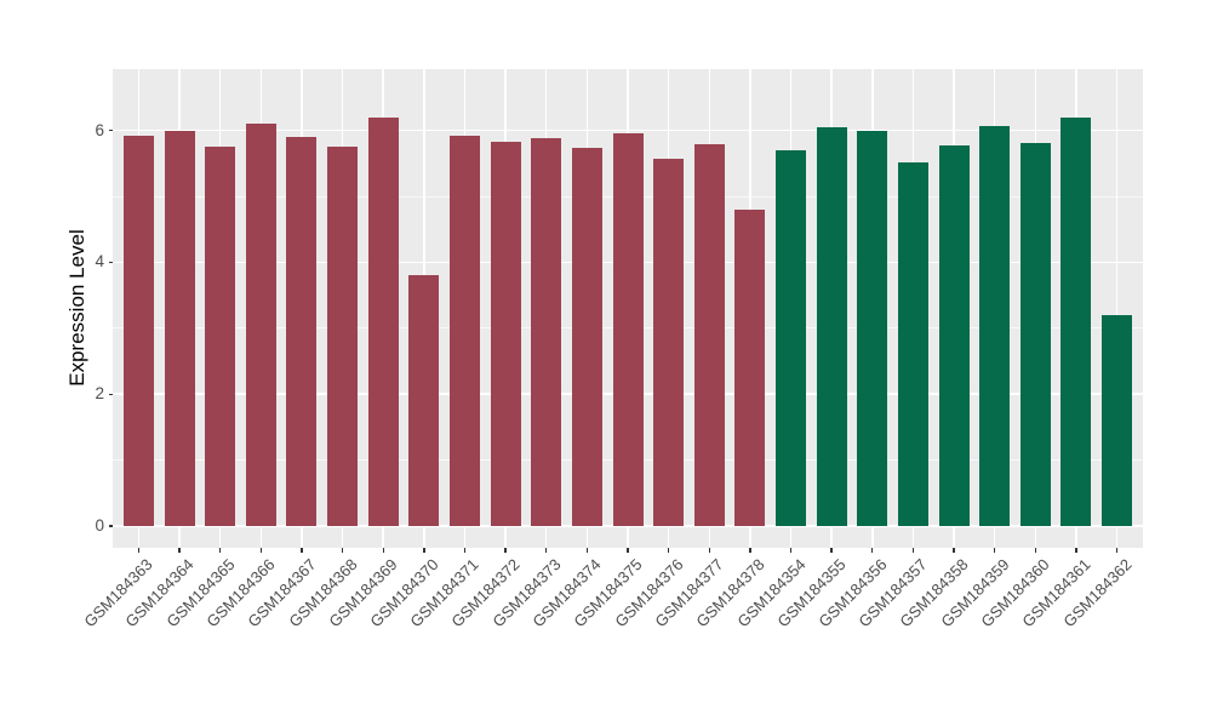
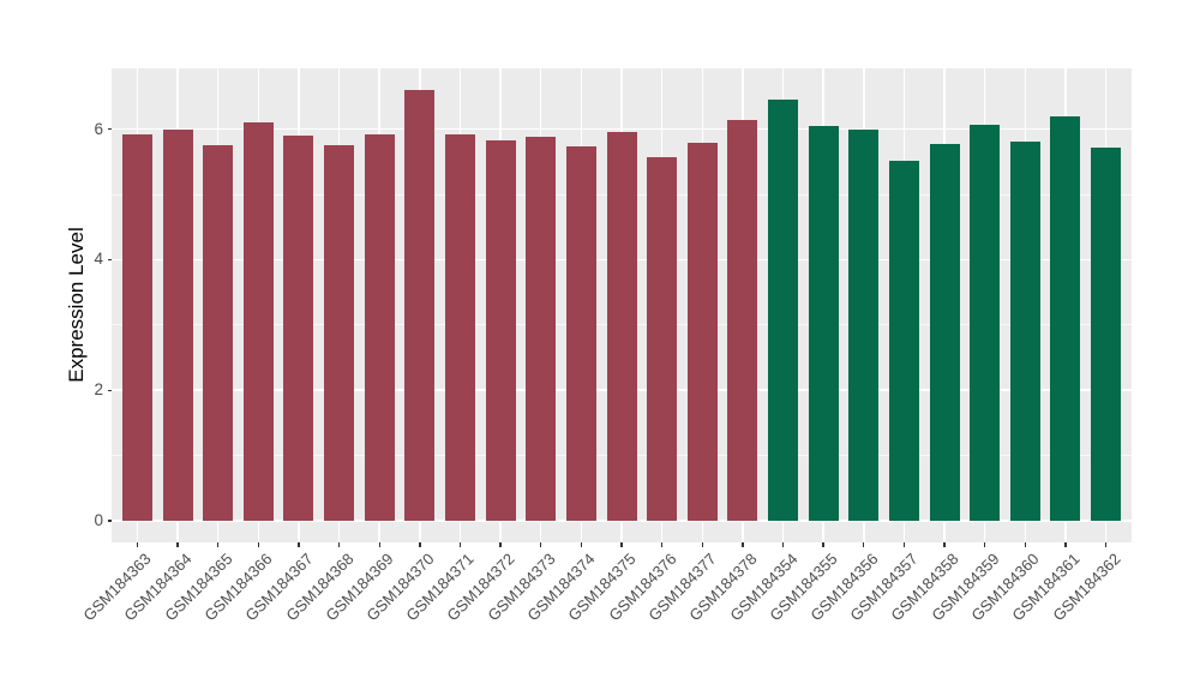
GSM184369: 6.2 -> 5.9
GSM184370: 3.8 -> 6.6
GSM184378: 4.8 -> 6.1
GSM184354: 5.7 -> 6.5
GSM184362: 3.2 -> 5.7
